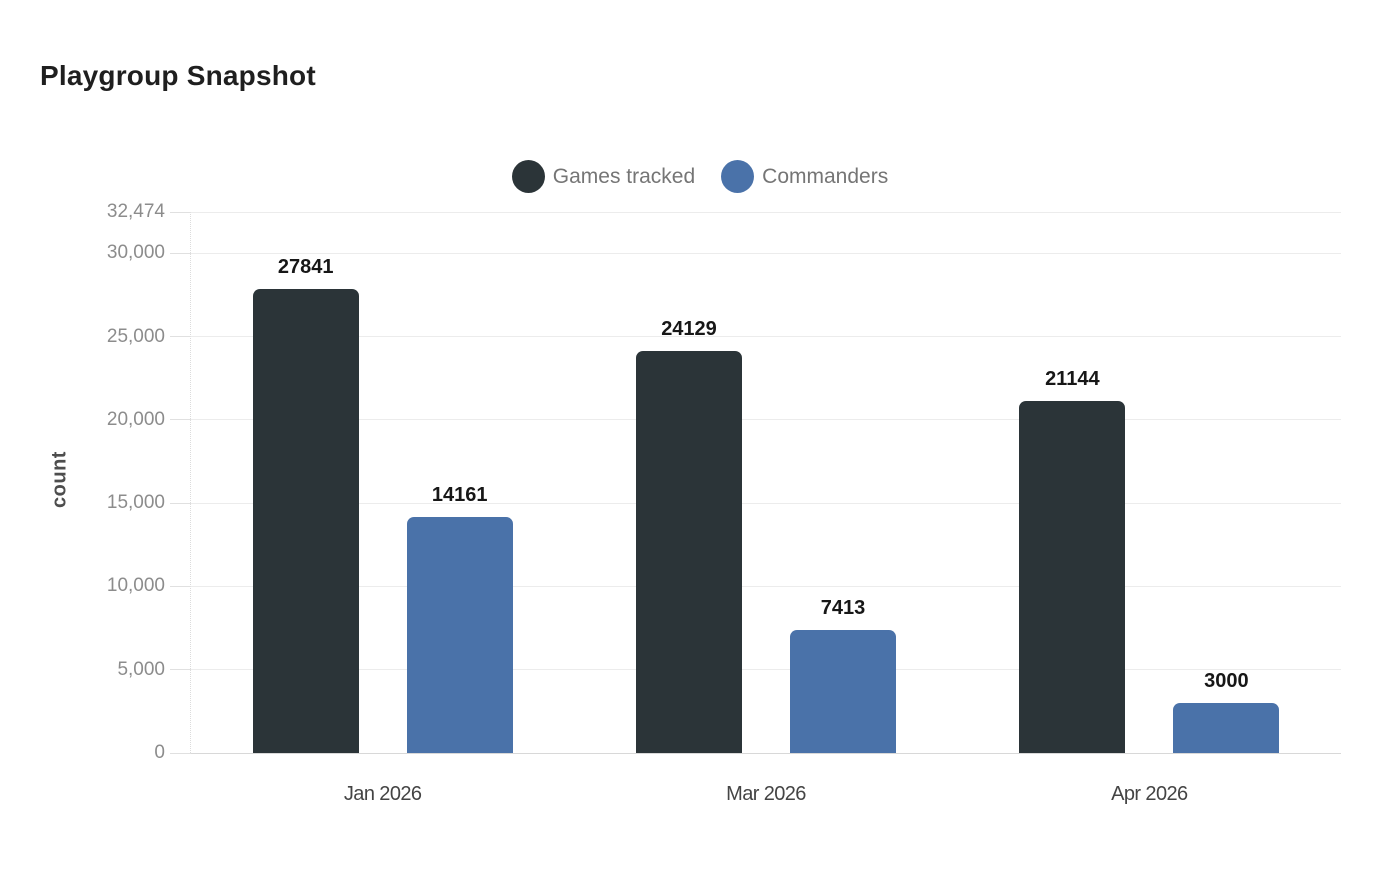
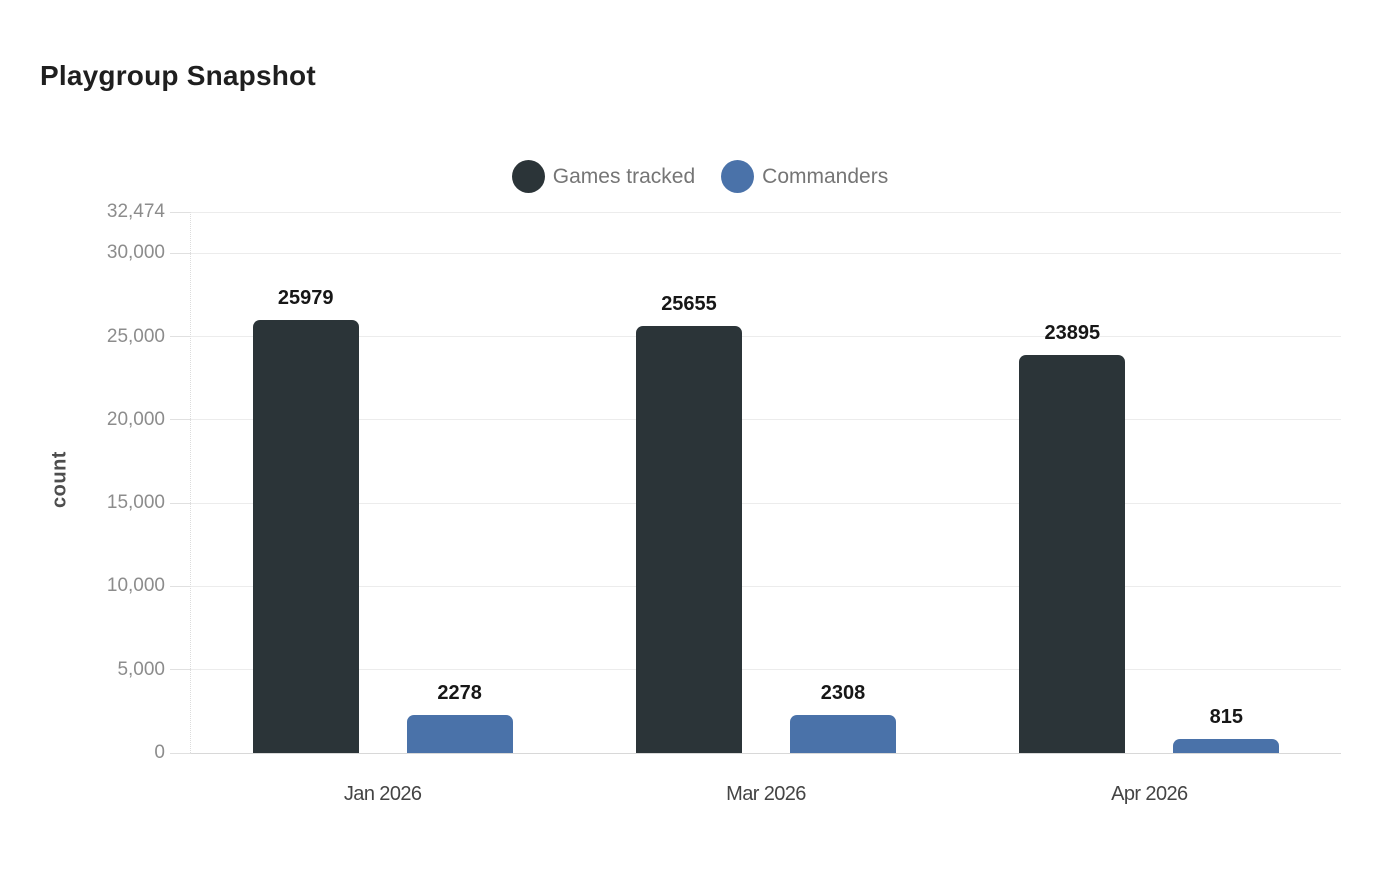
Games tracked/Jan 2026: 27841 -> 25979
Commanders/Jan 2026: 14161 -> 2278
Games tracked/Mar 2026: 24129 -> 25655
Commanders/Mar 2026: 7413 -> 2308
Games tracked/Apr 2026: 21144 -> 23895
Commanders/Apr 2026: 3000 -> 815
